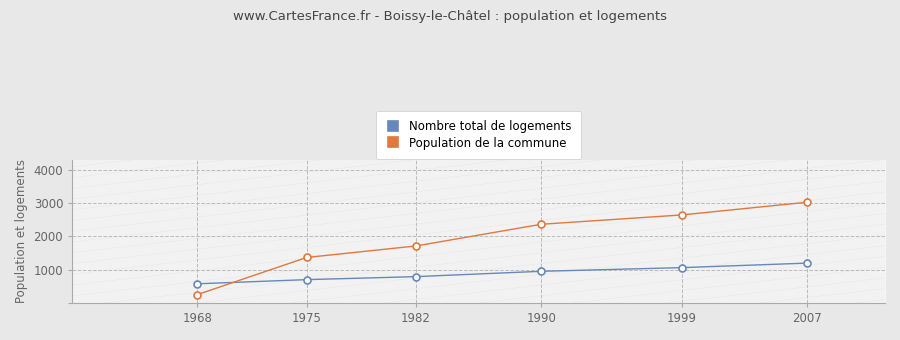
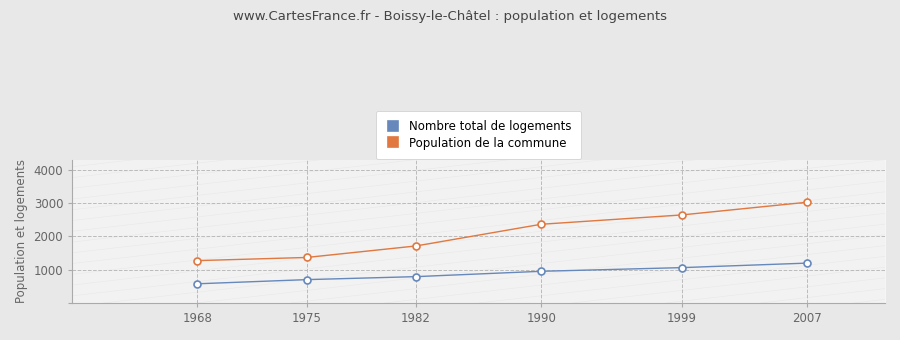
Population de la commune/1968: 250 -> 1270
